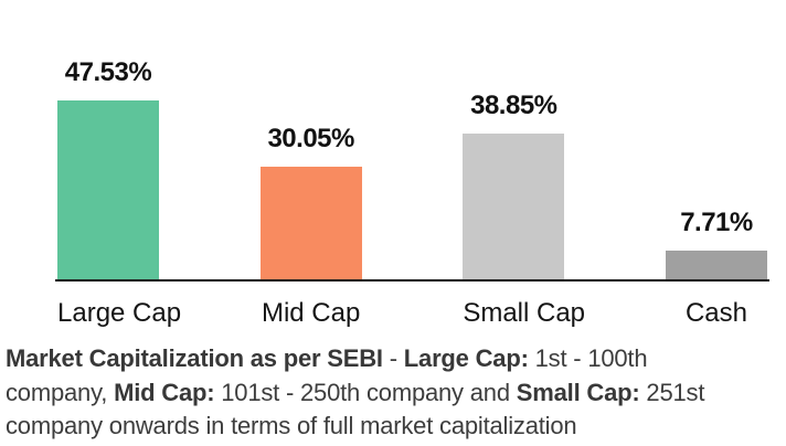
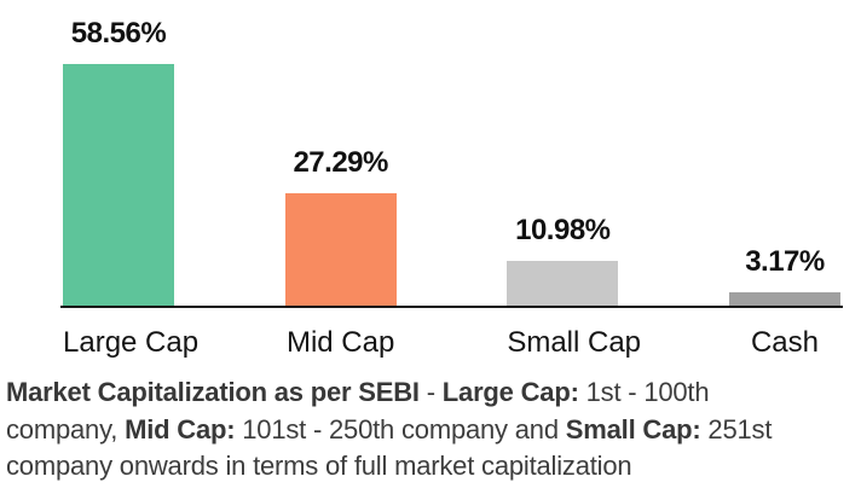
Large Cap: 47.53% -> 58.56%
Mid Cap: 30.05% -> 27.29%
Small Cap: 38.85% -> 10.98%
Cash: 7.71% -> 3.17%
